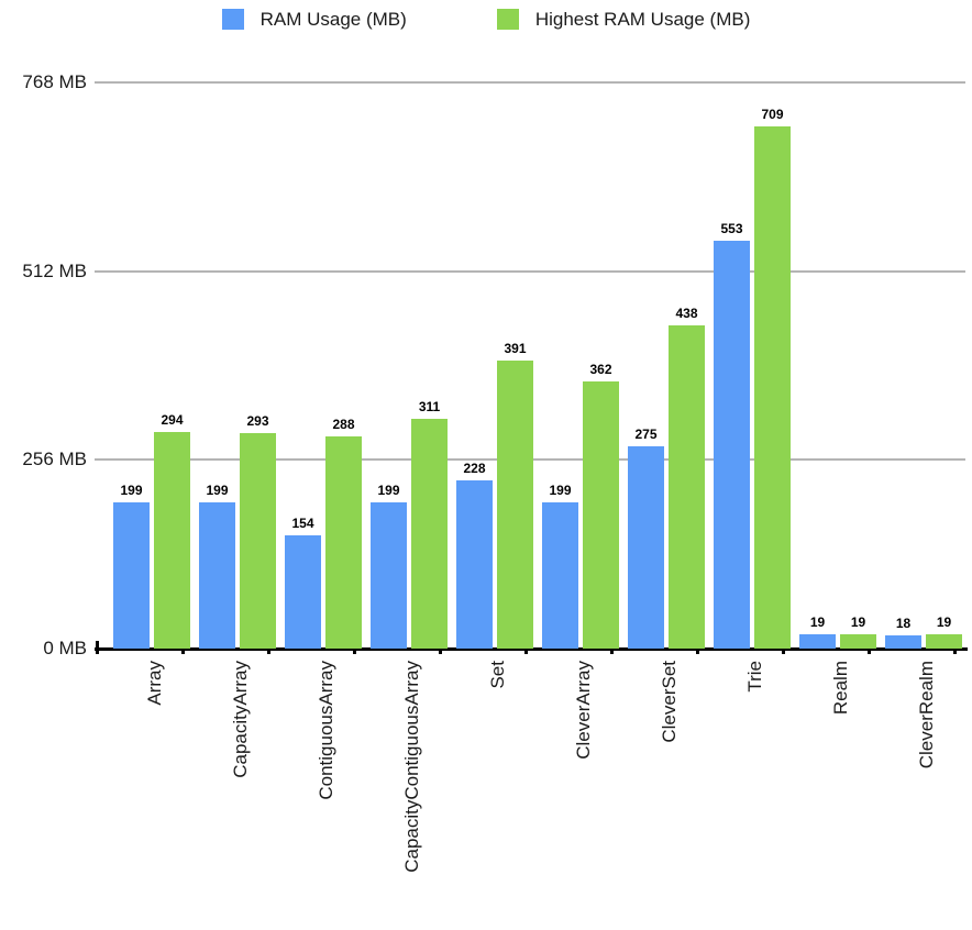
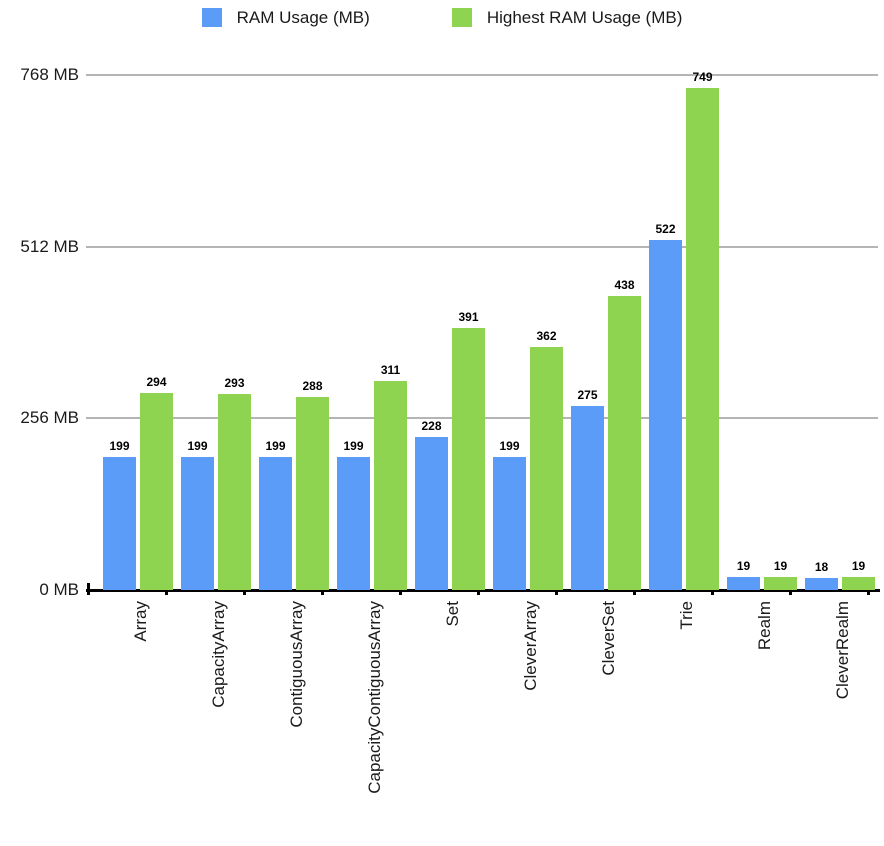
RAM Usage (MB)/ContiguousArray: 154 -> 199
RAM Usage (MB)/Trie: 553 -> 522
Highest RAM Usage (MB)/Trie: 709 -> 749
